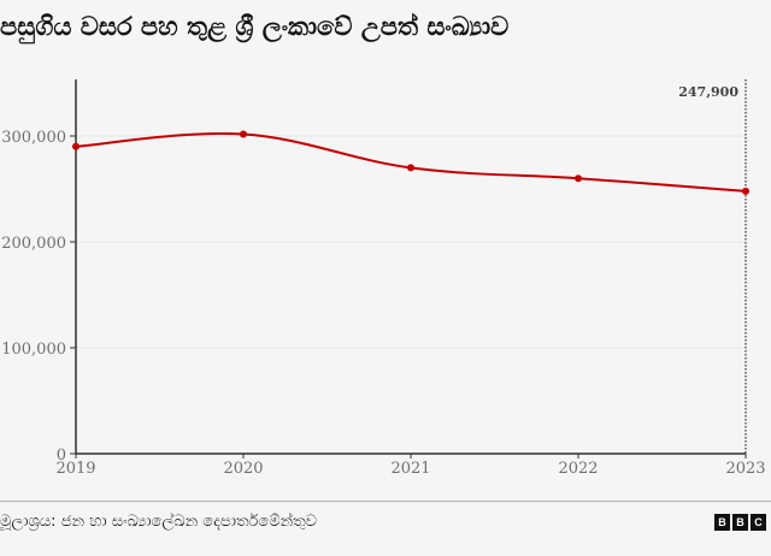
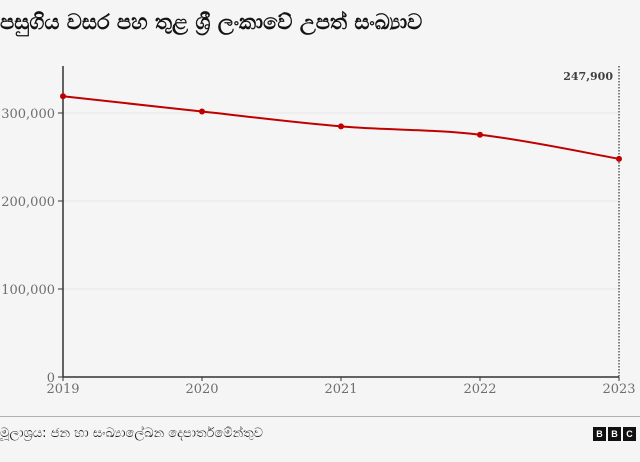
2019: 290000 -> 320000
2021: 270000 -> 280000
2022: 260000 -> 280000
